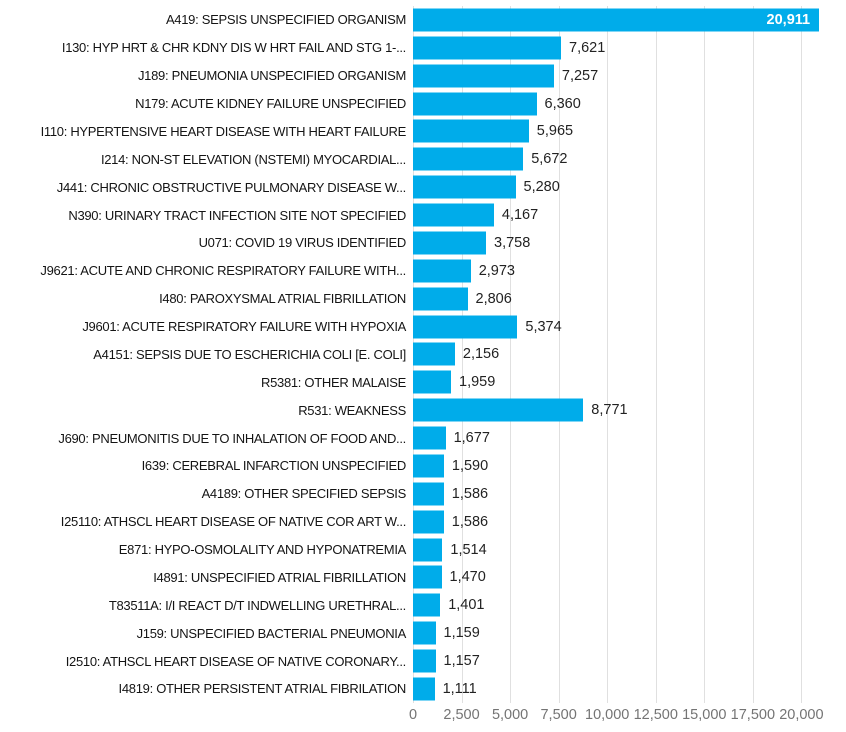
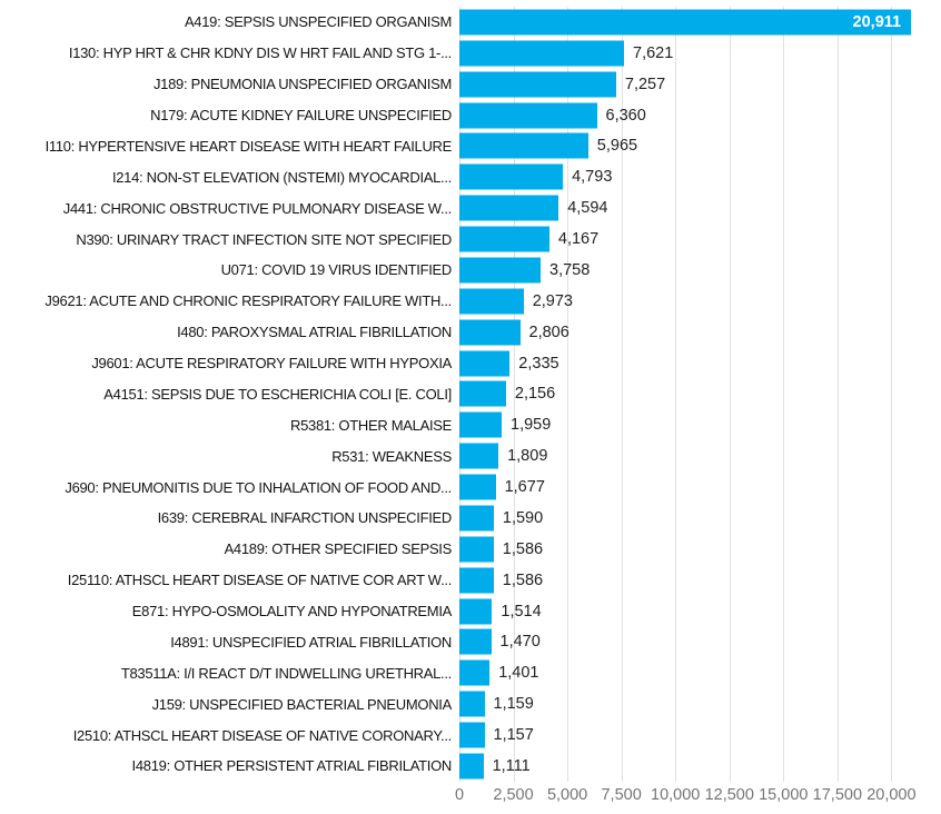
I214: NON-ST ELEVATION (NSTEMI) MYOCARDIAL...: 5,672 -> 4,793
J441: CHRONIC OBSTRUCTIVE PULMONARY DISEASE W...: 5,280 -> 4,594
J9601: ACUTE RESPIRATORY FAILURE WITH HYPOXIA: 5,374 -> 2,335
R531: WEAKNESS: 8,771 -> 1,809
